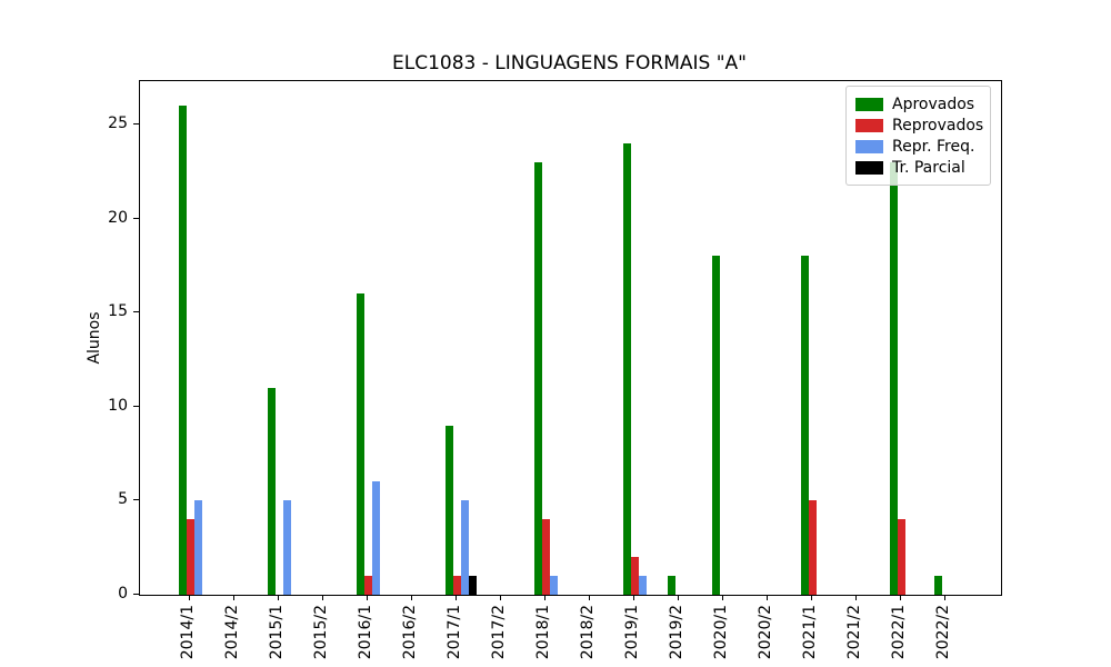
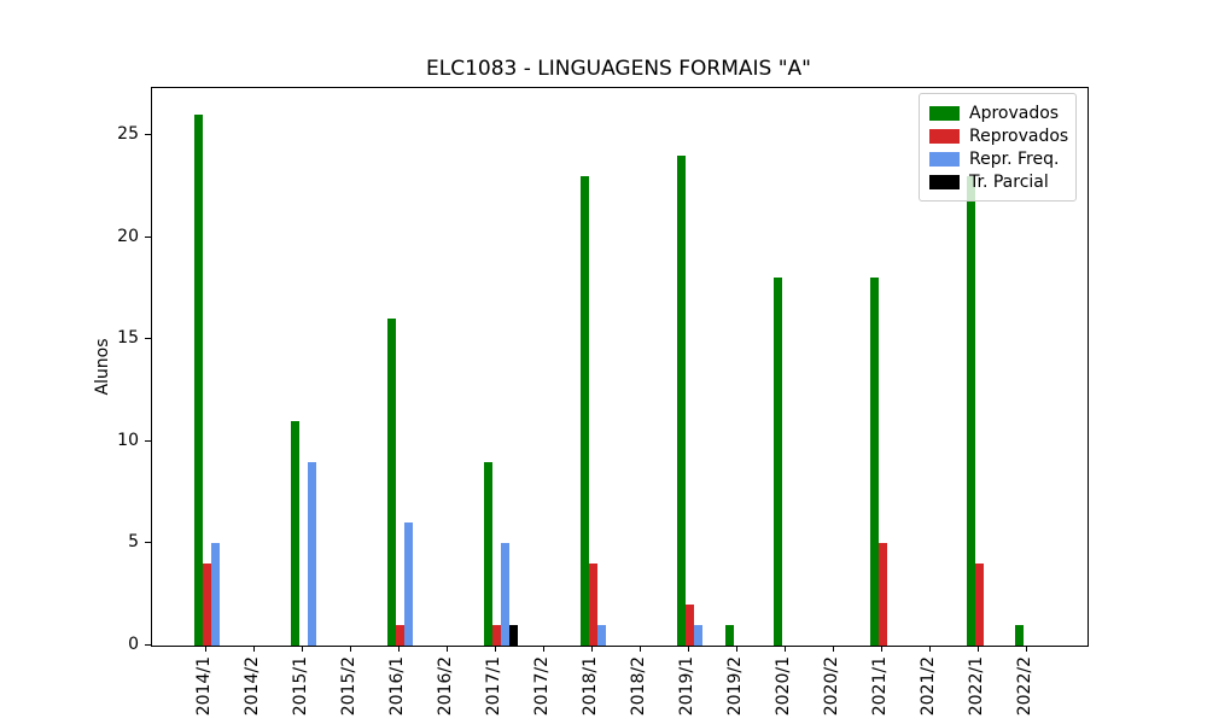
Repr. Freq./2015/1: 5 -> 9
